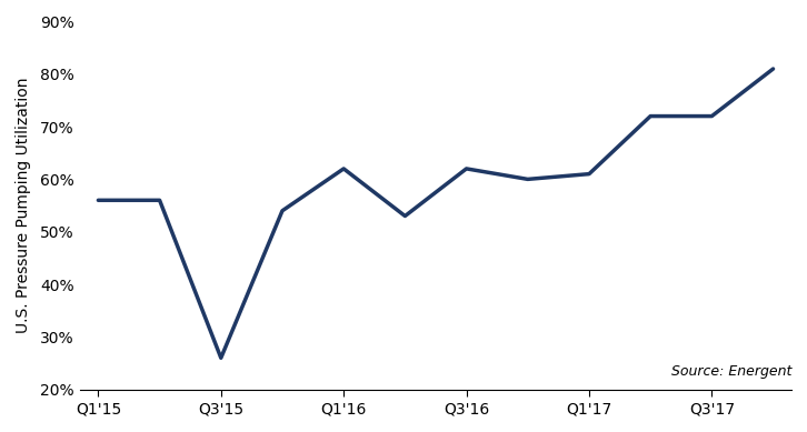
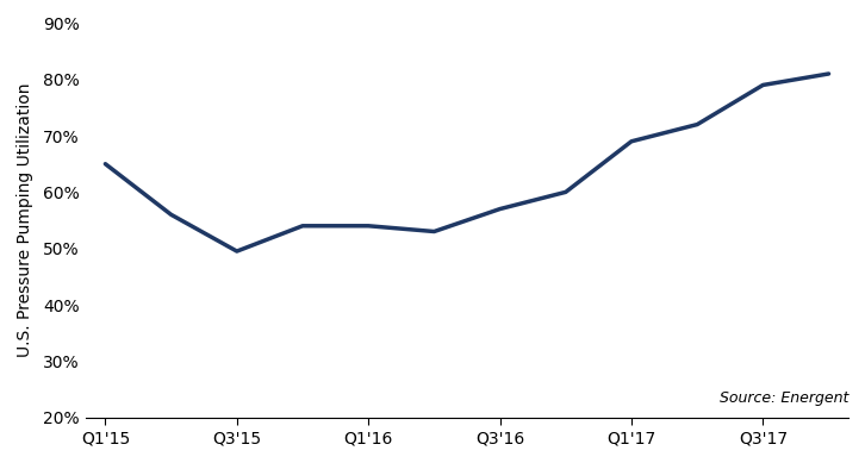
Q1'15: 56.0% -> 65.0%
Q3'15: 26.0% -> 49.5%
Q1'16: 62.0% -> 54.0%
Q3'16: 62.0% -> 57.0%
Q1'17: 61.0% -> 69.0%
Q3'17: 72.0% -> 79.0%
